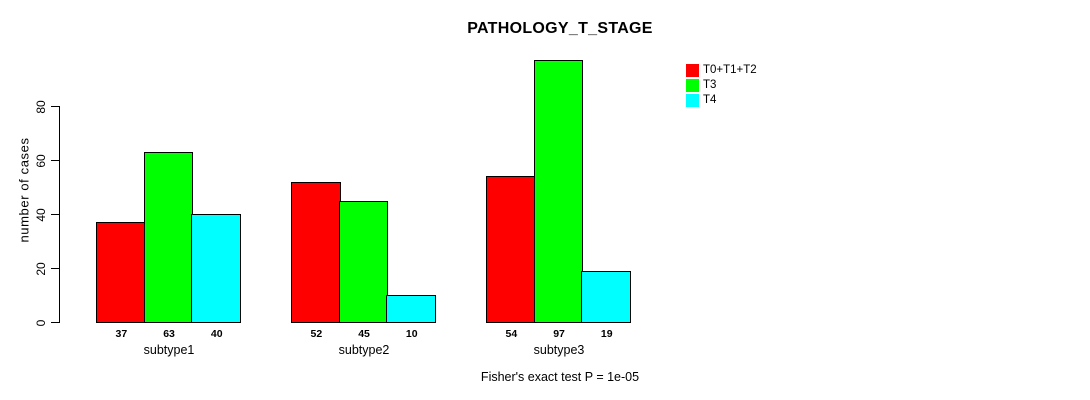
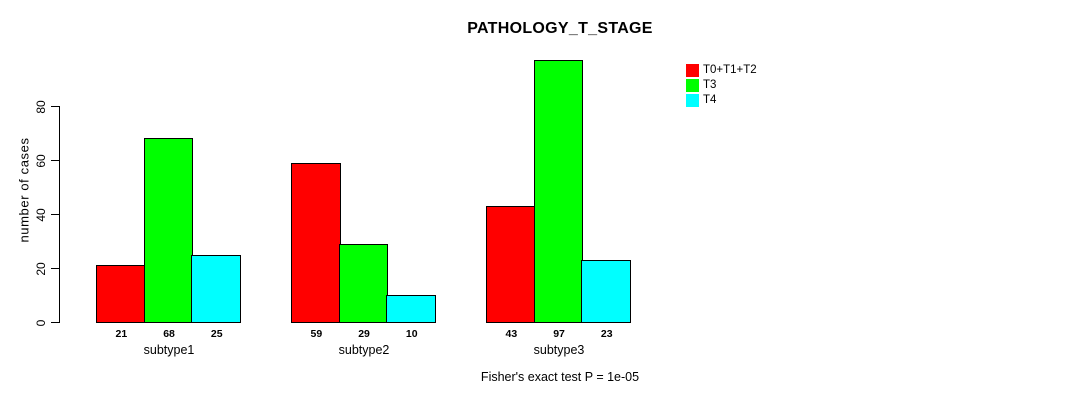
T0+T1+T2/subtype1: 37 -> 21
T3/subtype1: 63 -> 68
T4/subtype1: 40 -> 25
T0+T1+T2/subtype2: 52 -> 59
T3/subtype2: 45 -> 29
T0+T1+T2/subtype3: 54 -> 43
T4/subtype3: 19 -> 23
